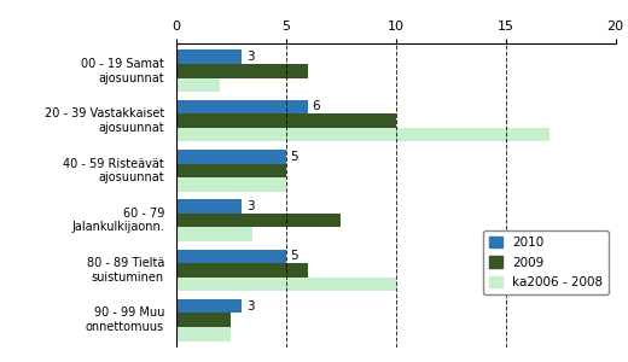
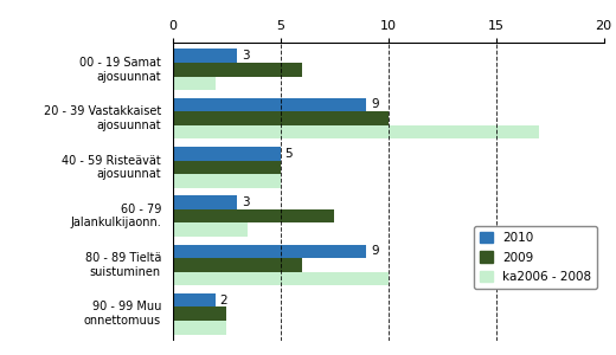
2010/20 - 39 Vastakkaiset ajosuunnat: 6 -> 9
2010/80 - 89 Tieltä suistuminen: 5 -> 9
2010/90 - 99 Muu onnettomuus: 3 -> 2
